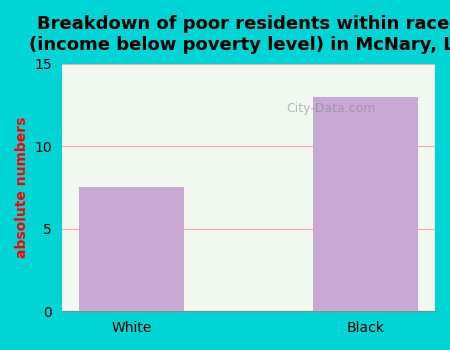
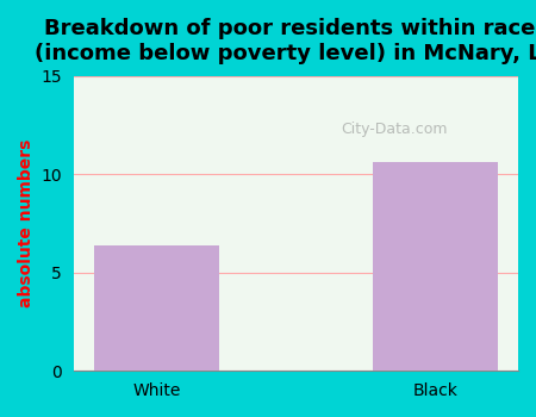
White: 7.5 -> 6.4
Black: 13.0 -> 10.6
